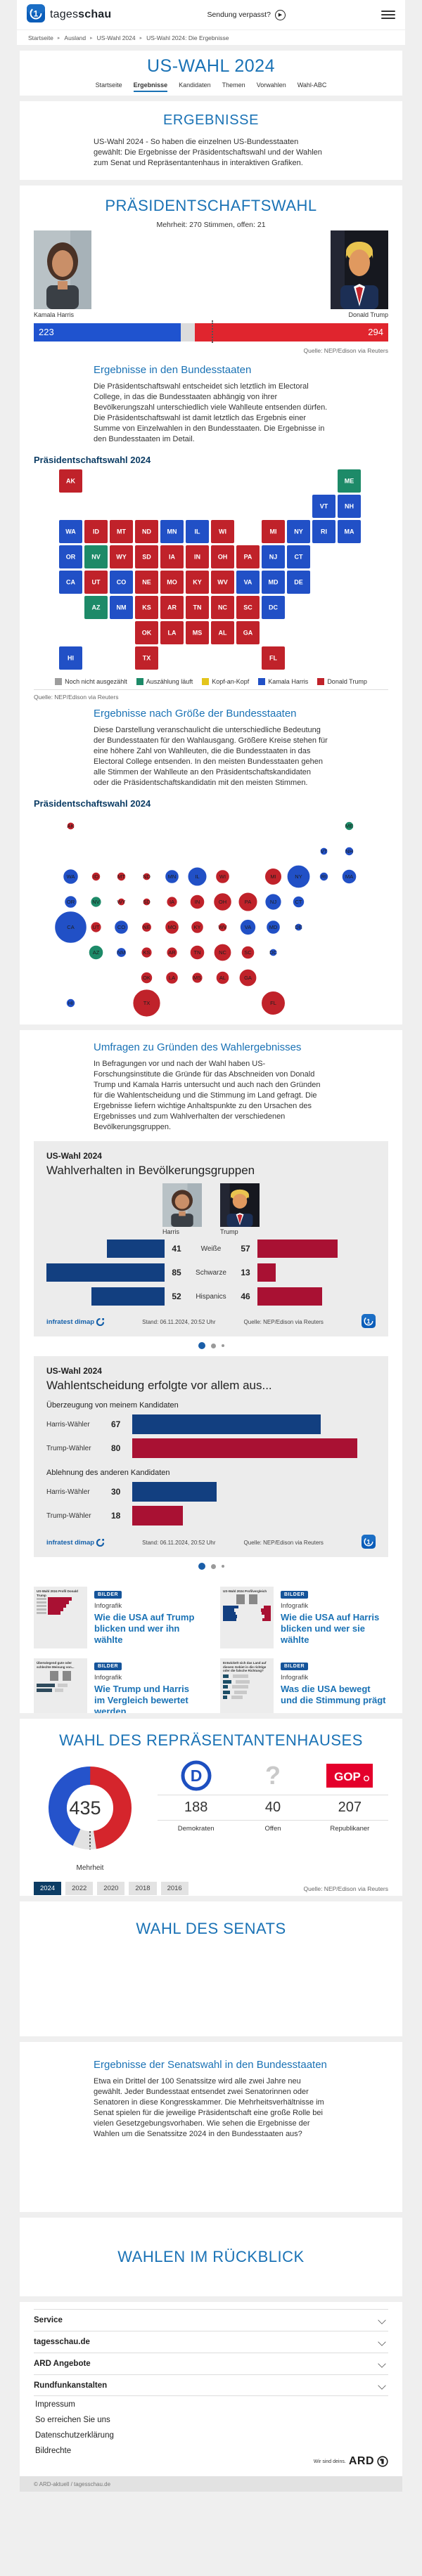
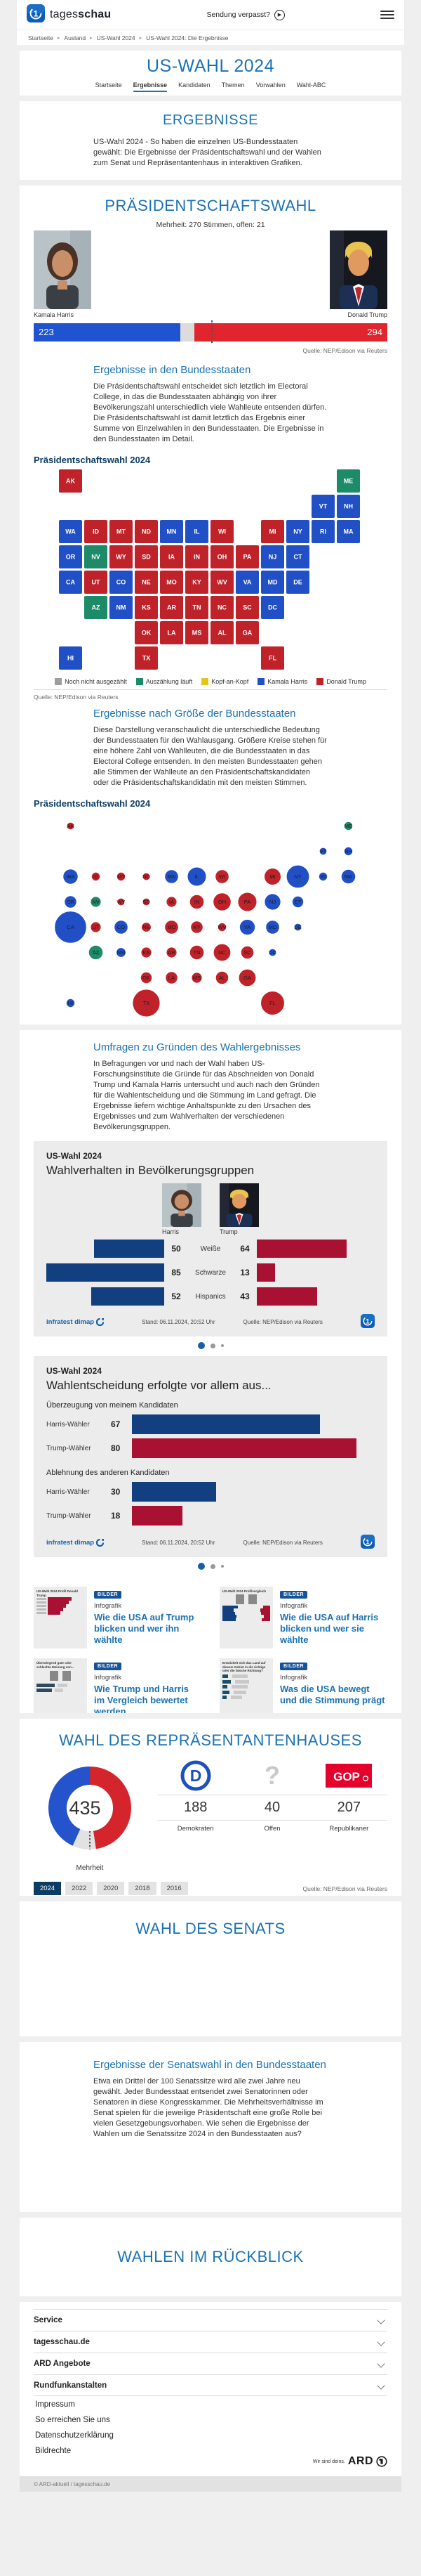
Wahlverhalten in Bevölkerungsgruppen/Harris/Weiße: 41 -> 50
Wahlverhalten in Bevölkerungsgruppen/Trump/Weiße: 57 -> 64
Wahlverhalten in Bevölkerungsgruppen/Trump/Hispanics: 46 -> 43
